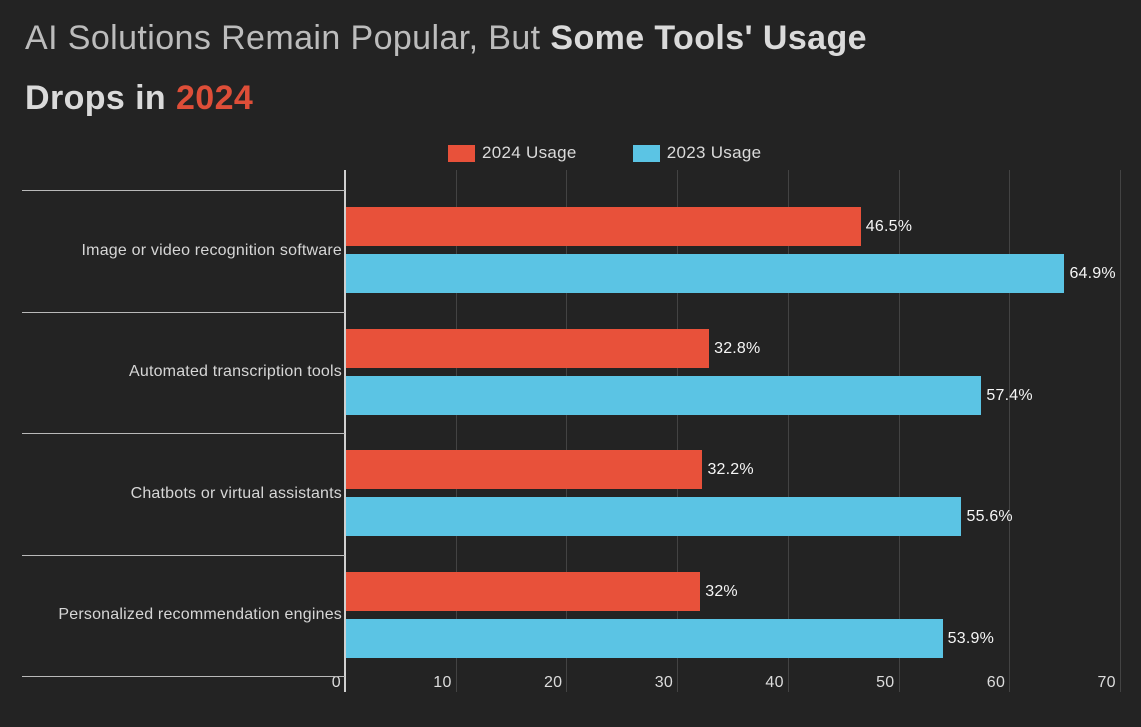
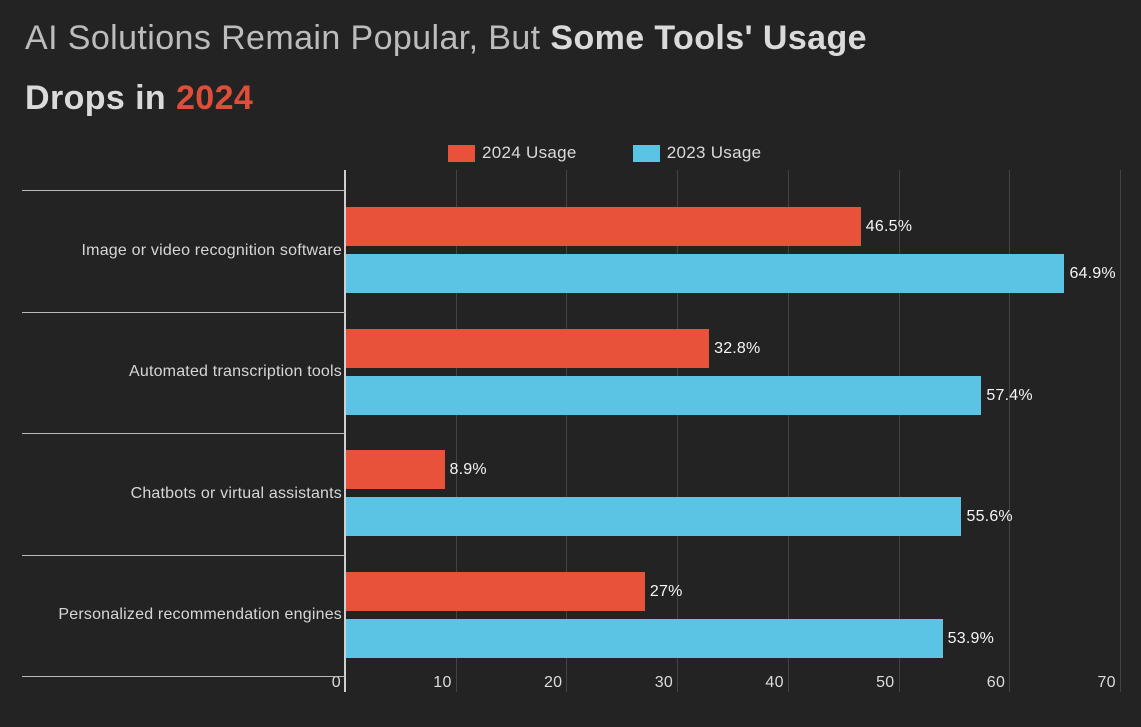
2024 Usage/Chatbots or virtual assistants: 32.2% -> 8.9%
2024 Usage/Personalized recommendation engines: 32% -> 27%
